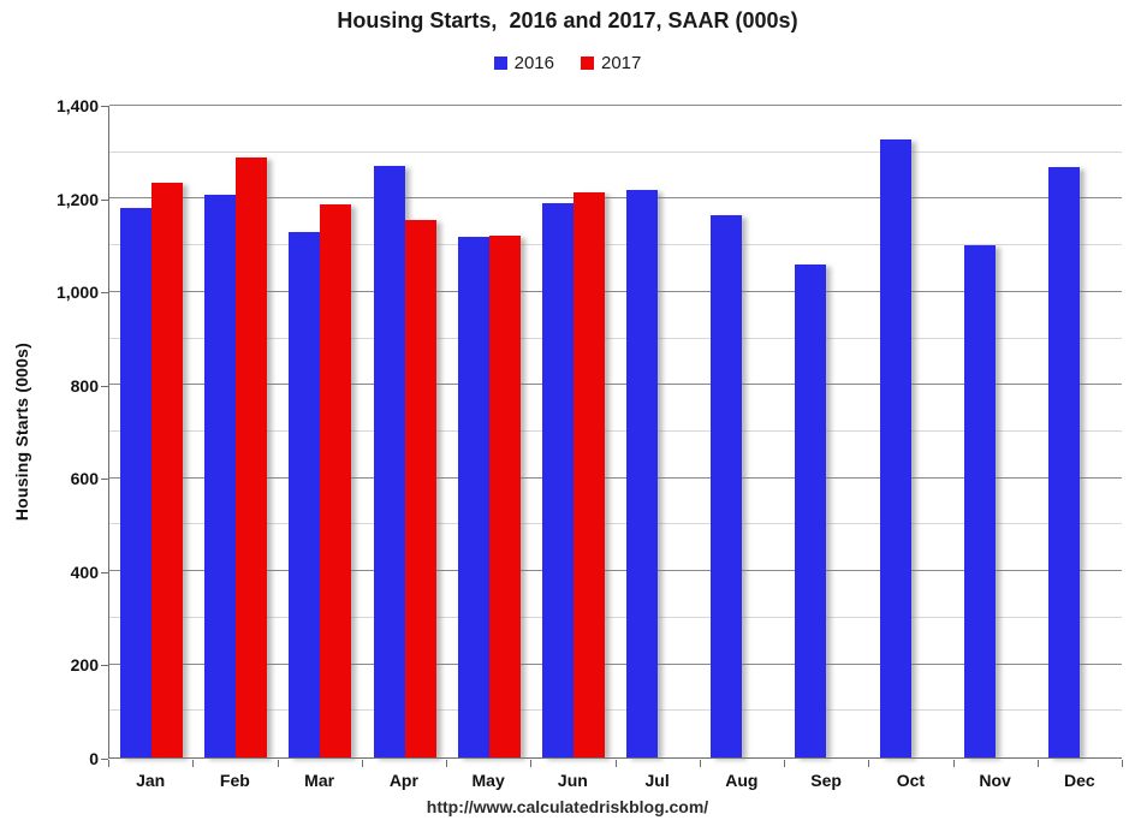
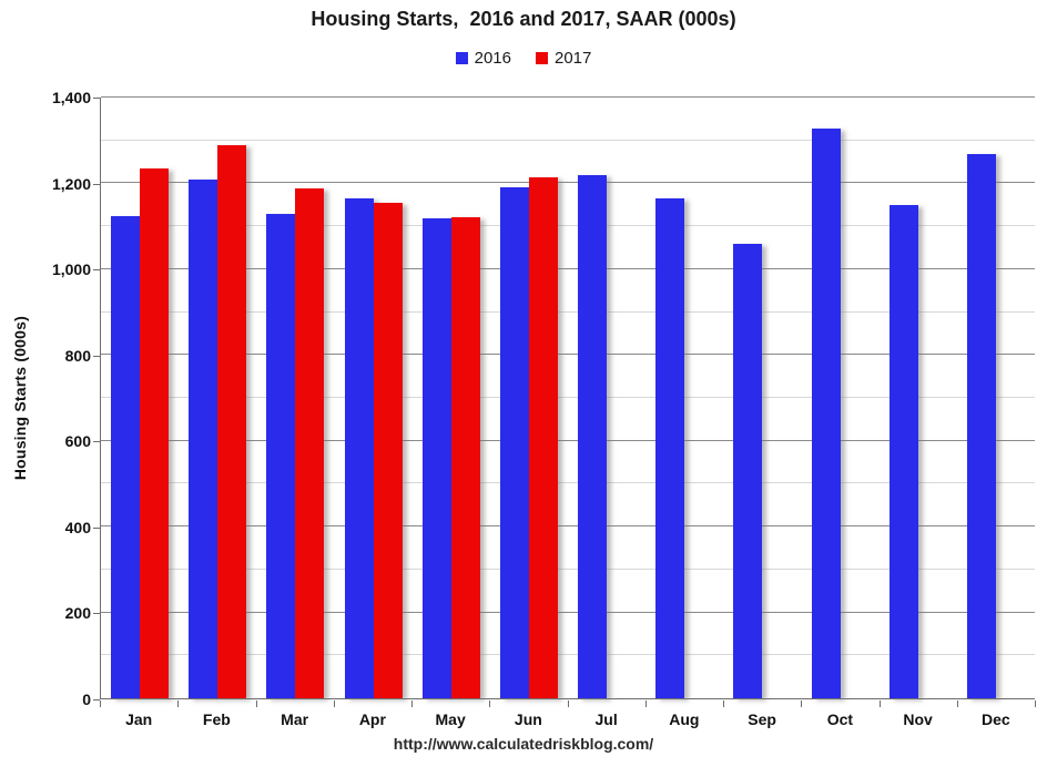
2016/Jan: 1180 -> 1120
2016/Apr: 1270 -> 1160
2016/Nov: 1100 -> 1150
